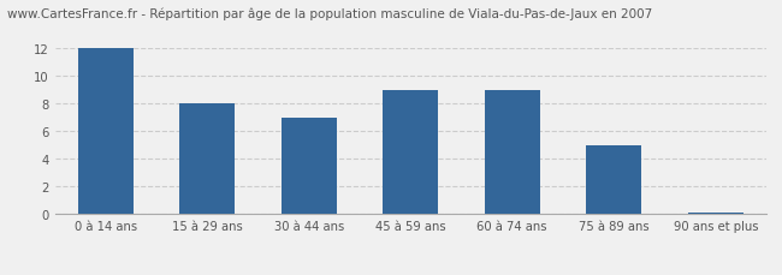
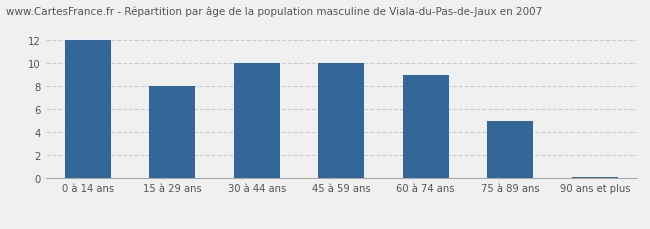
30 à 44 ans: 7.0 -> 10.0
45 à 59 ans: 9.0 -> 10.0
